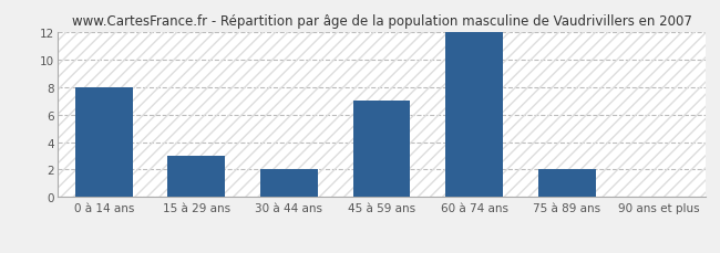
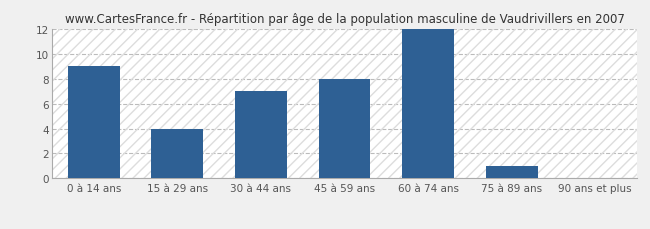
0 à 14 ans: 8.0 -> 9.0
15 à 29 ans: 3.0 -> 4.0
30 à 44 ans: 2.0 -> 7.0
45 à 59 ans: 7.0 -> 8.0
75 à 89 ans: 2.0 -> 1.0
